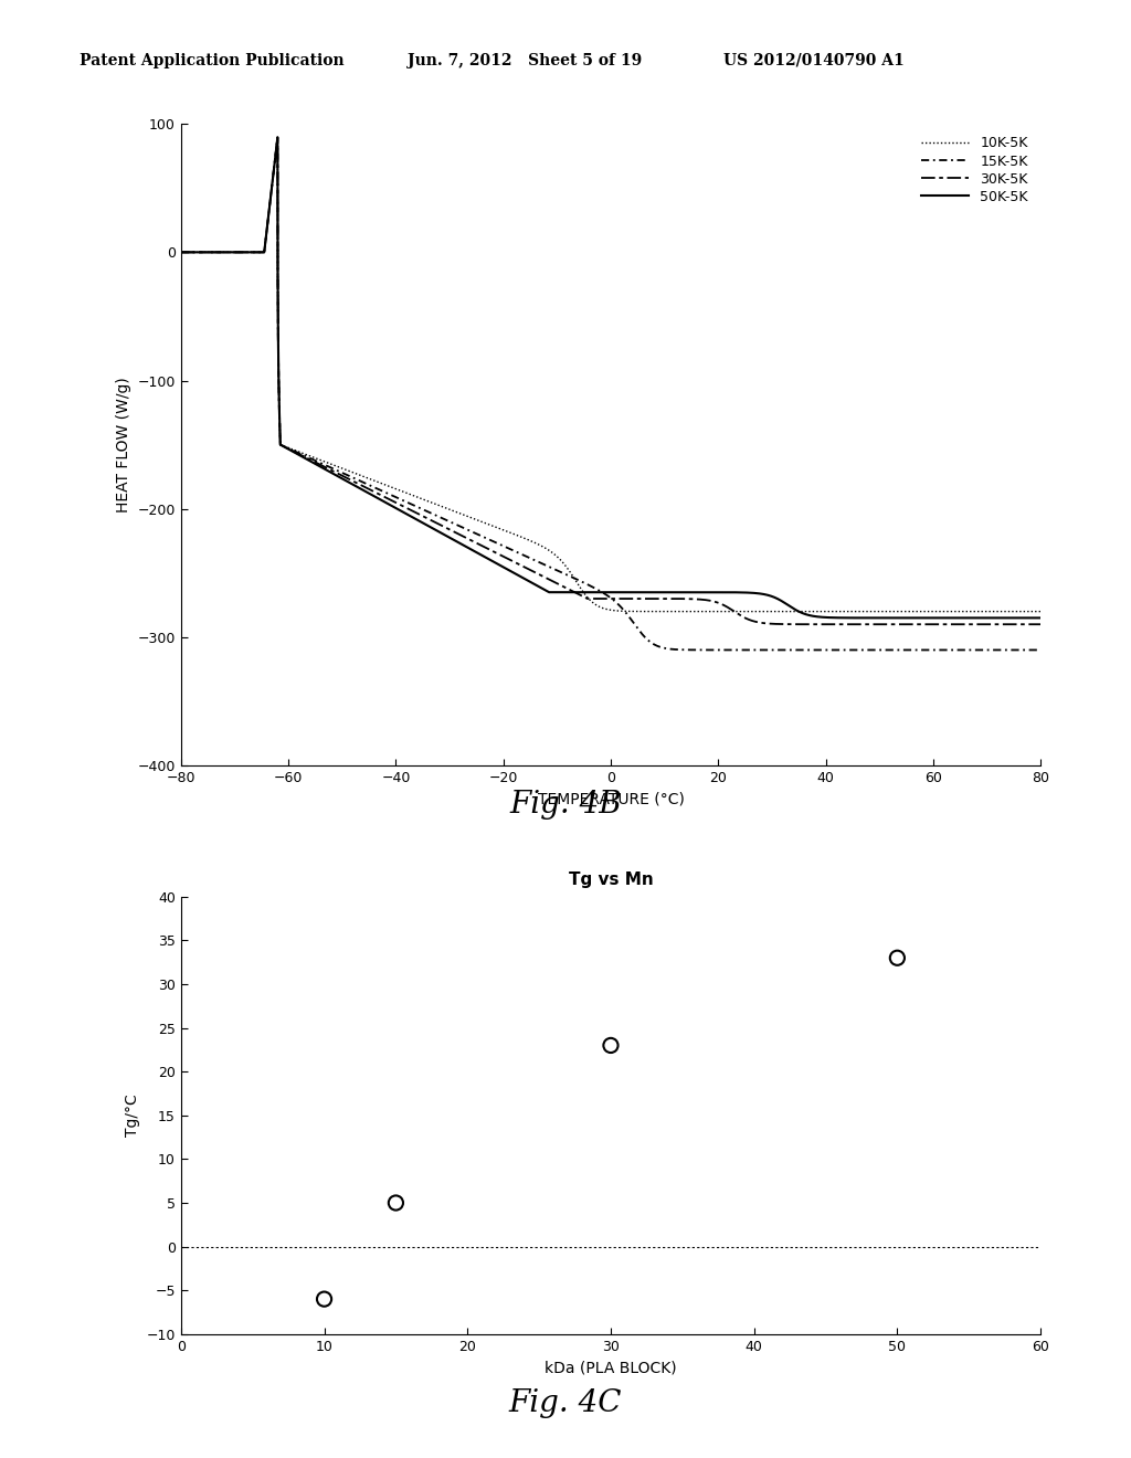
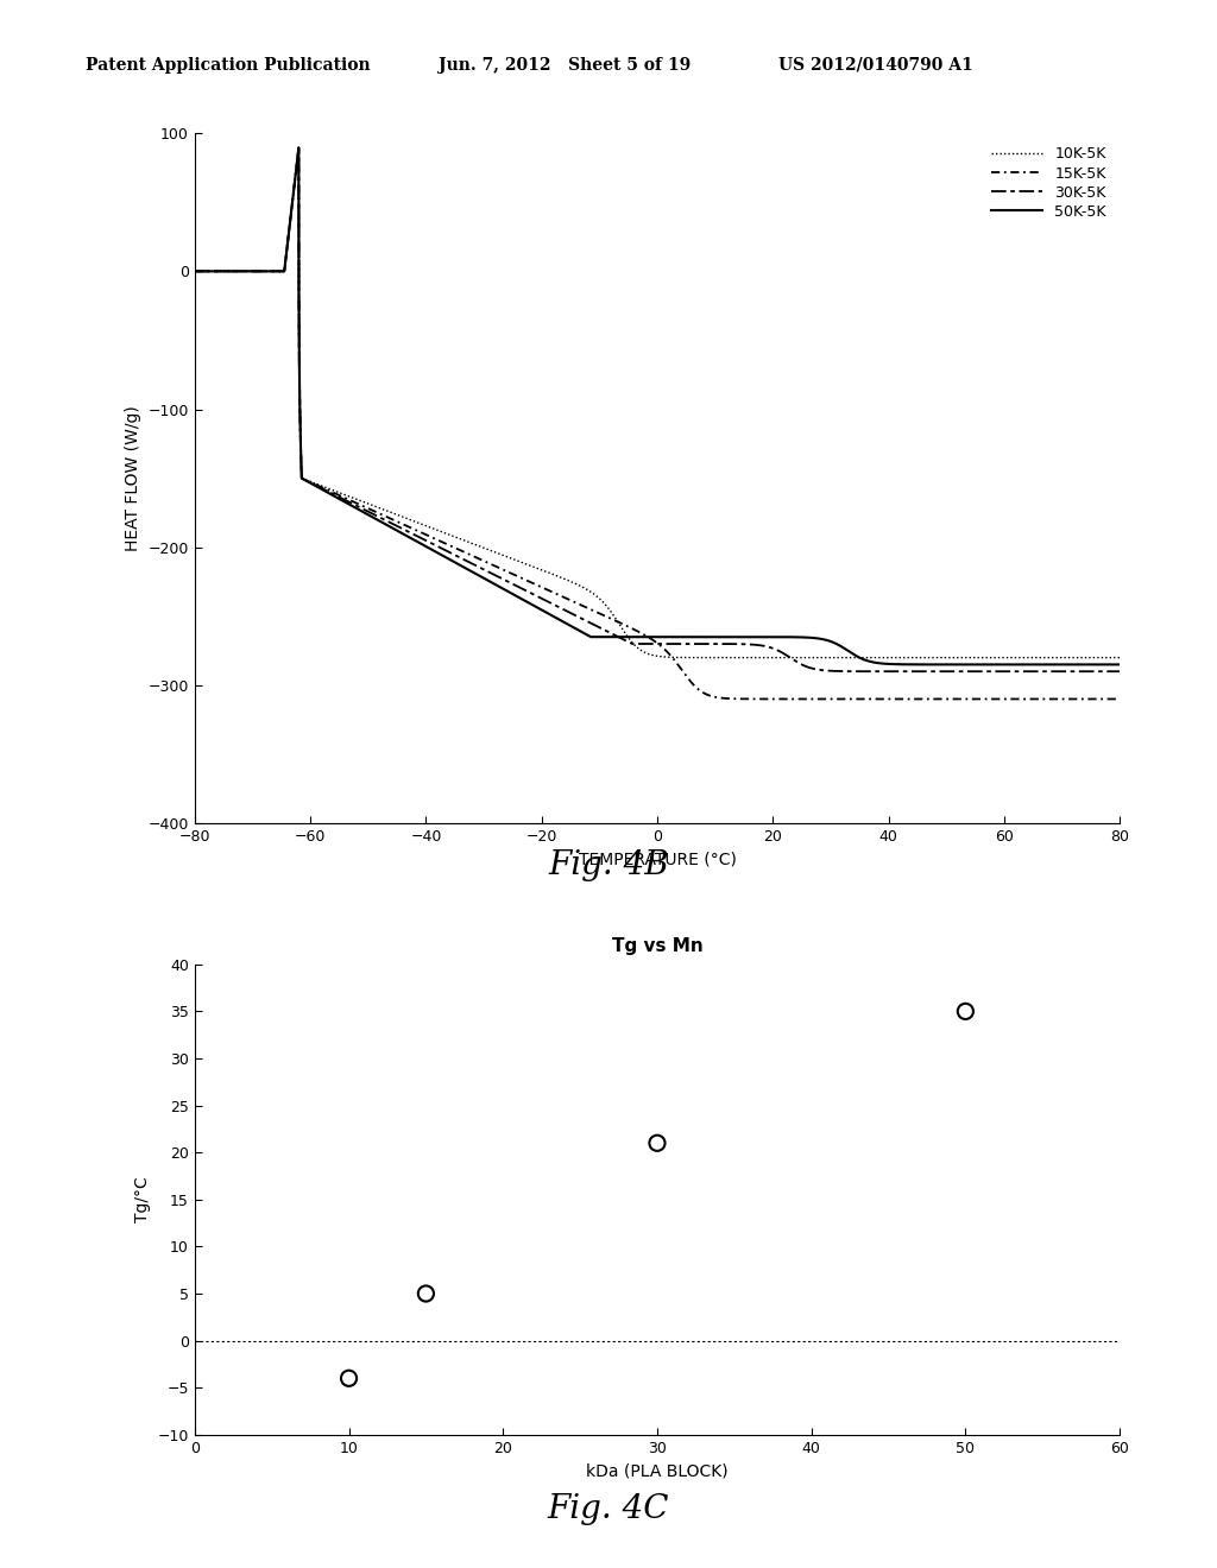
Tg vs Mn/10: -6 -> -4
Tg vs Mn/30: 23 -> 21
Tg vs Mn/50: 33 -> 35
